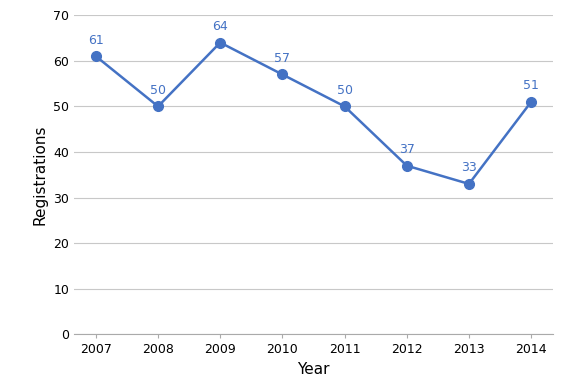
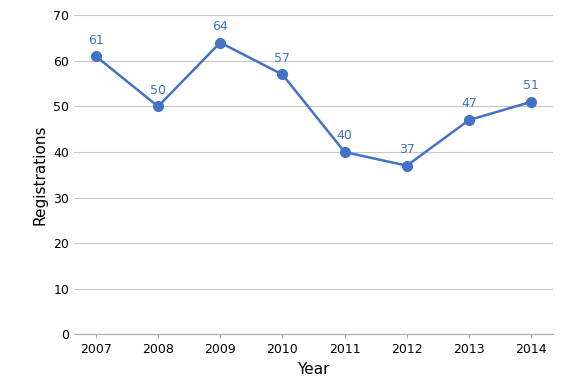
2011: 50 -> 40
2013: 33 -> 47
